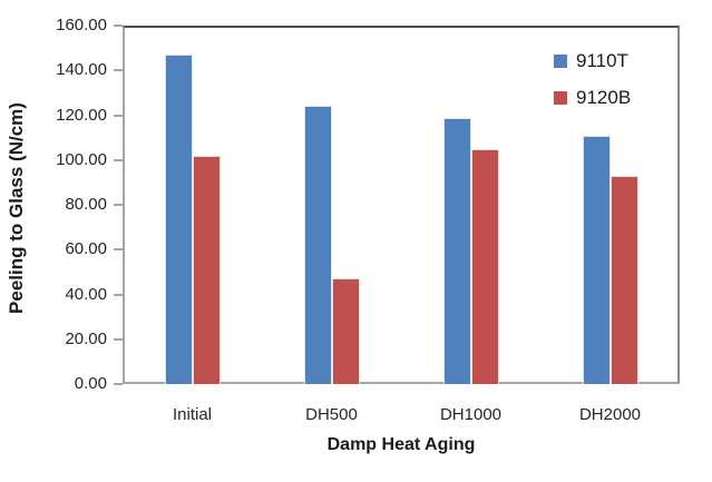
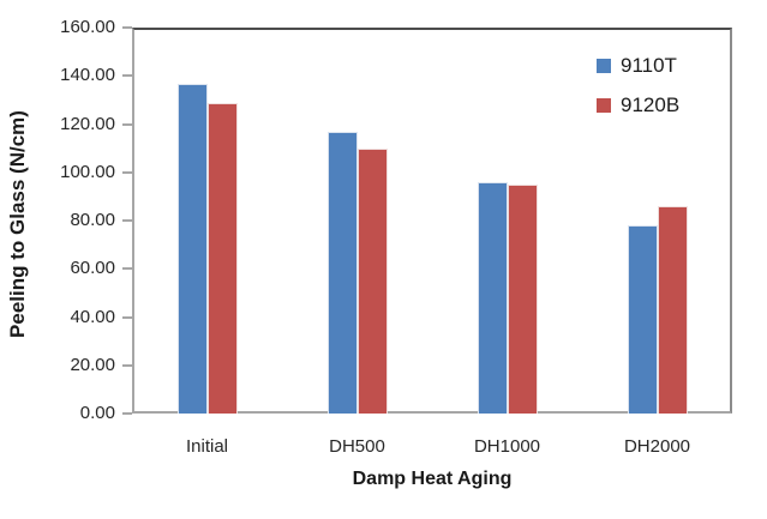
9110T/Initial: 147 -> 136
9120B/Initial: 102 -> 128
9110T/DH500: 124 -> 117
9120B/DH500: 47 -> 110
9110T/DH1000: 119 -> 96
9120B/DH1000: 105 -> 95
9110T/DH2000: 111 -> 78
9120B/DH2000: 93 -> 86
